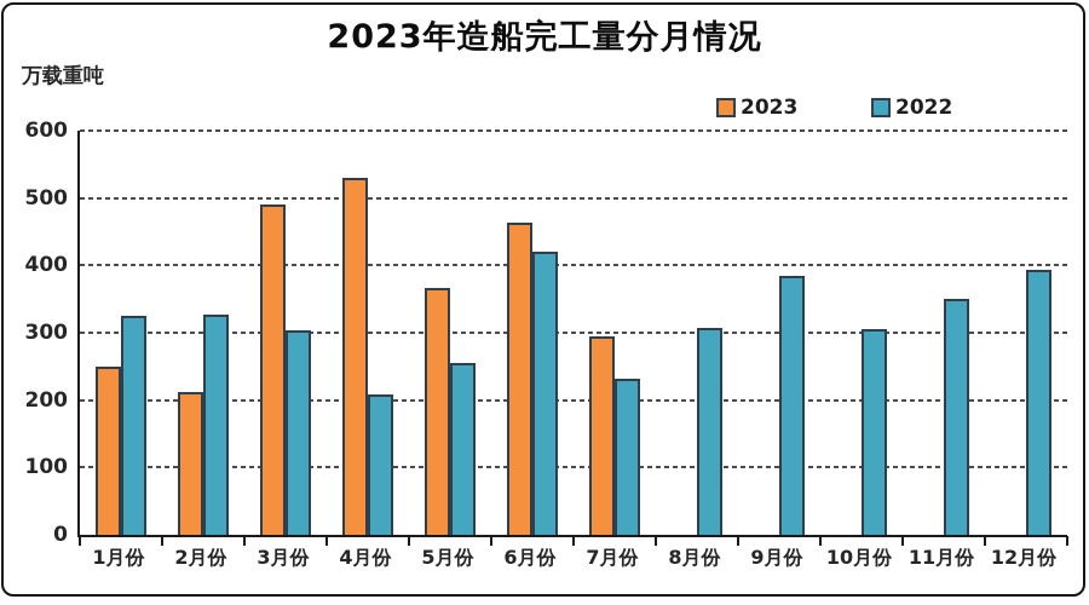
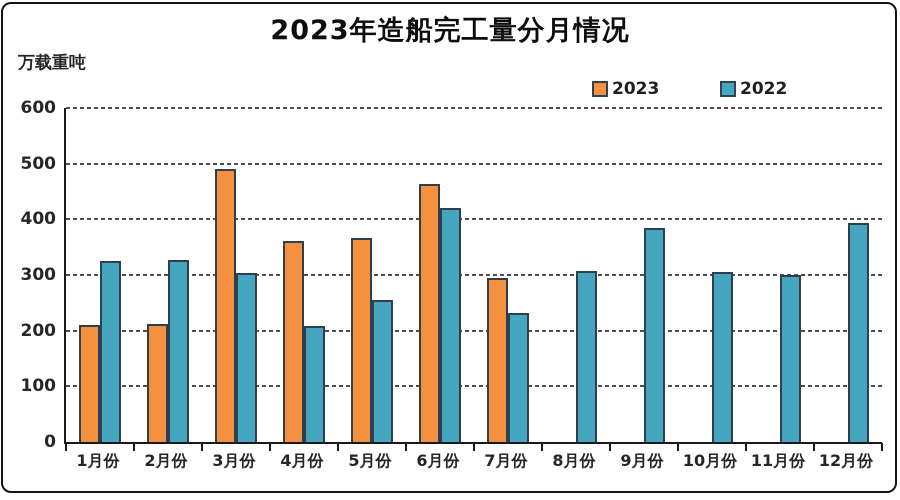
2023/1月份: 250 -> 210
2023/4月份: 530 -> 360
2022/11月份: 350 -> 300
